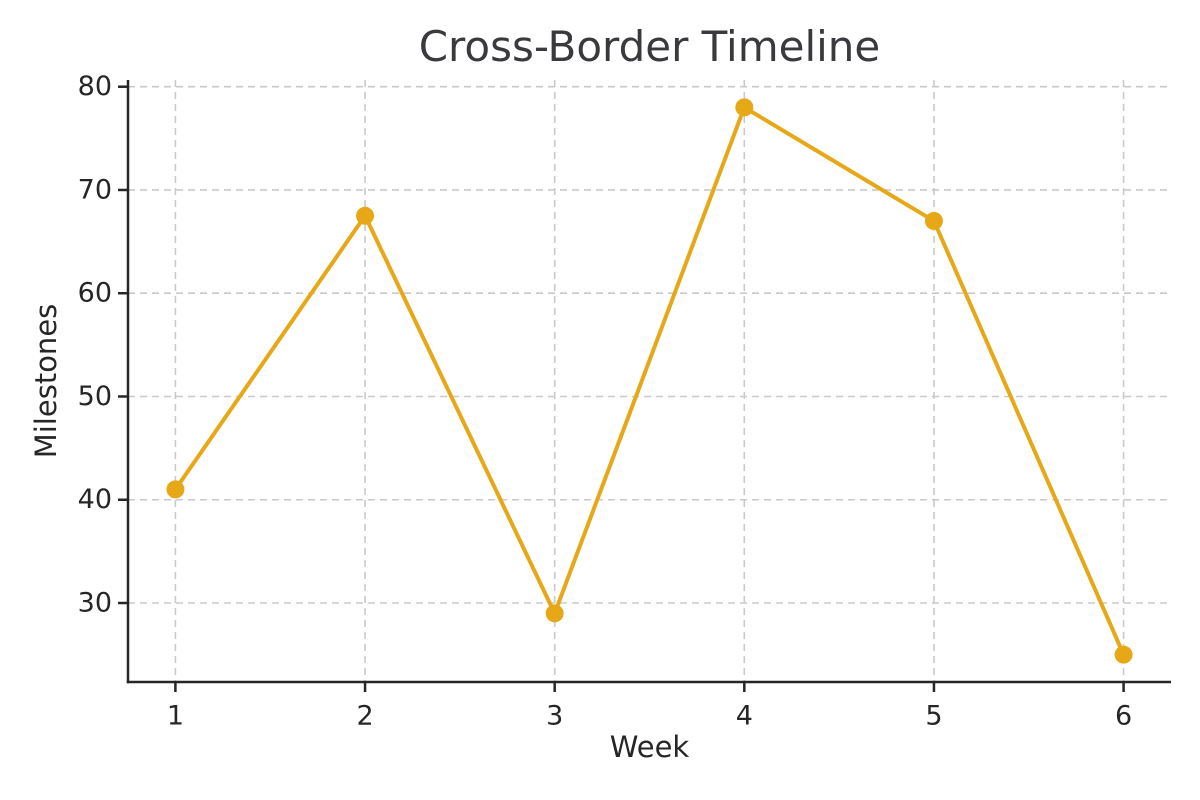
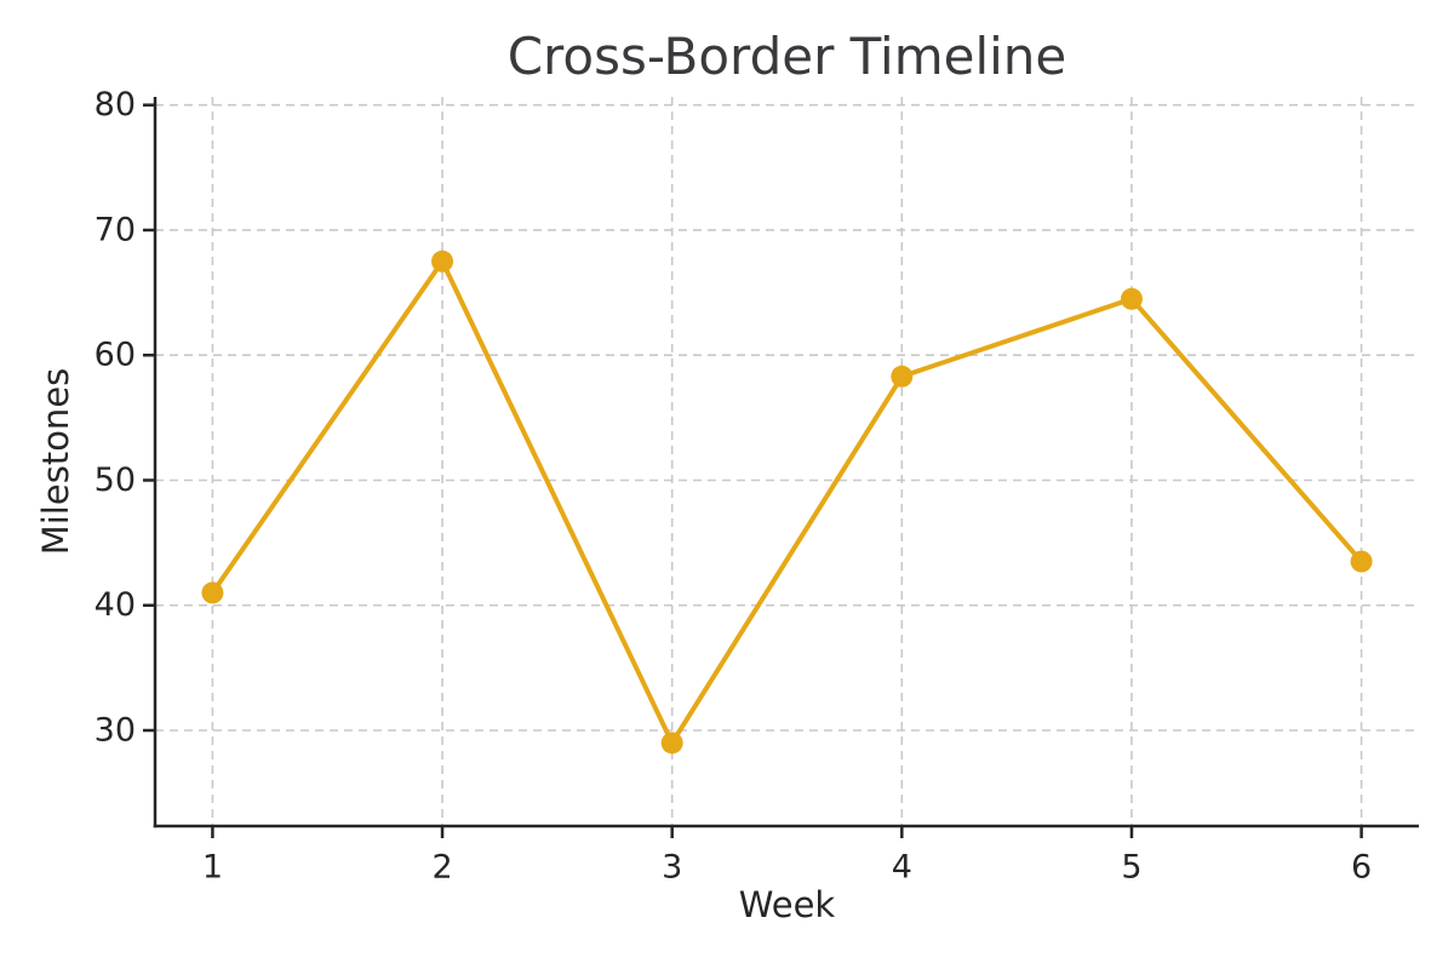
4: 78.0 -> 58.3
5: 67.0 -> 64.5
6: 25.0 -> 43.5
